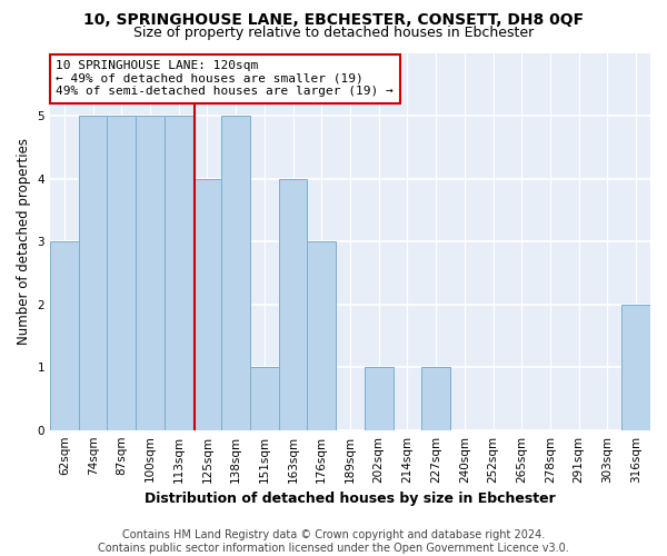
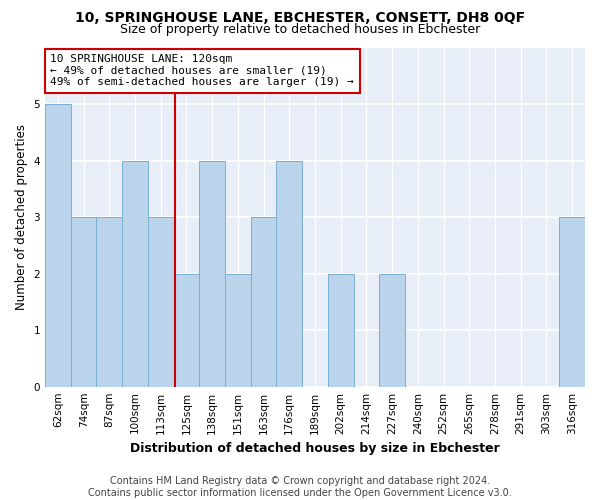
62sqm: 3 -> 5
74sqm: 5 -> 3
87sqm: 5 -> 3
100sqm: 5 -> 4
113sqm: 5 -> 3
125sqm: 4 -> 2
138sqm: 5 -> 4
151sqm: 1 -> 2
163sqm: 4 -> 3
176sqm: 3 -> 4
202sqm: 1 -> 2
227sqm: 1 -> 2
316sqm: 2 -> 3
